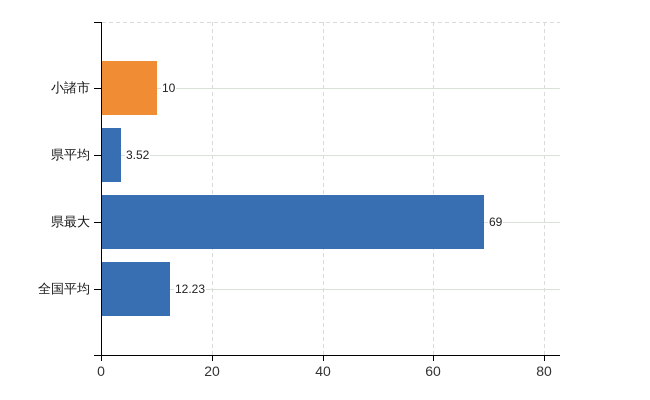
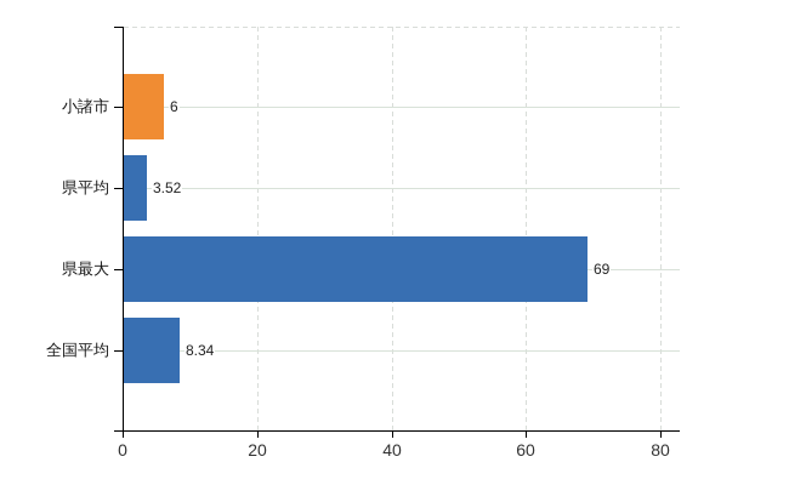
小諸市: 10 -> 6
全国平均: 12.23 -> 8.34
